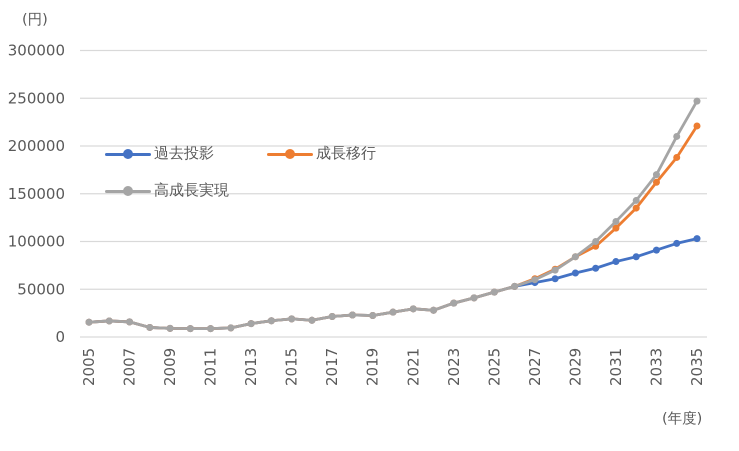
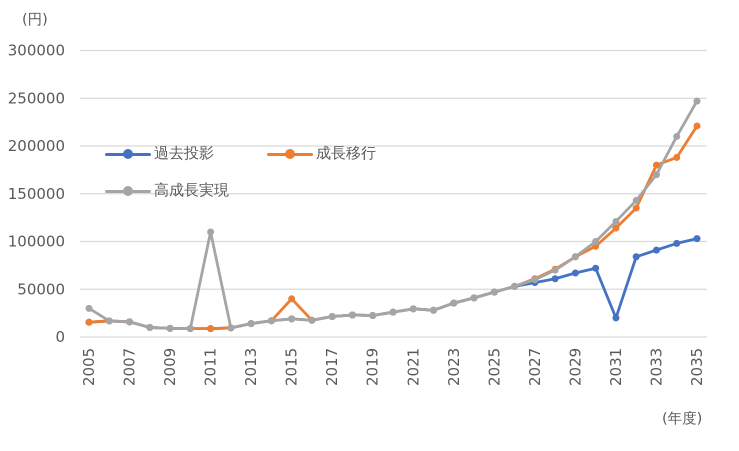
高成長実現/2005: 20000 -> 30000
高成長実現/2011: 10000 -> 110000
成長移行/2015: 20000 -> 40000
過去投影/2031: 80000 -> 20000
成長移行/2033: 160000 -> 180000
